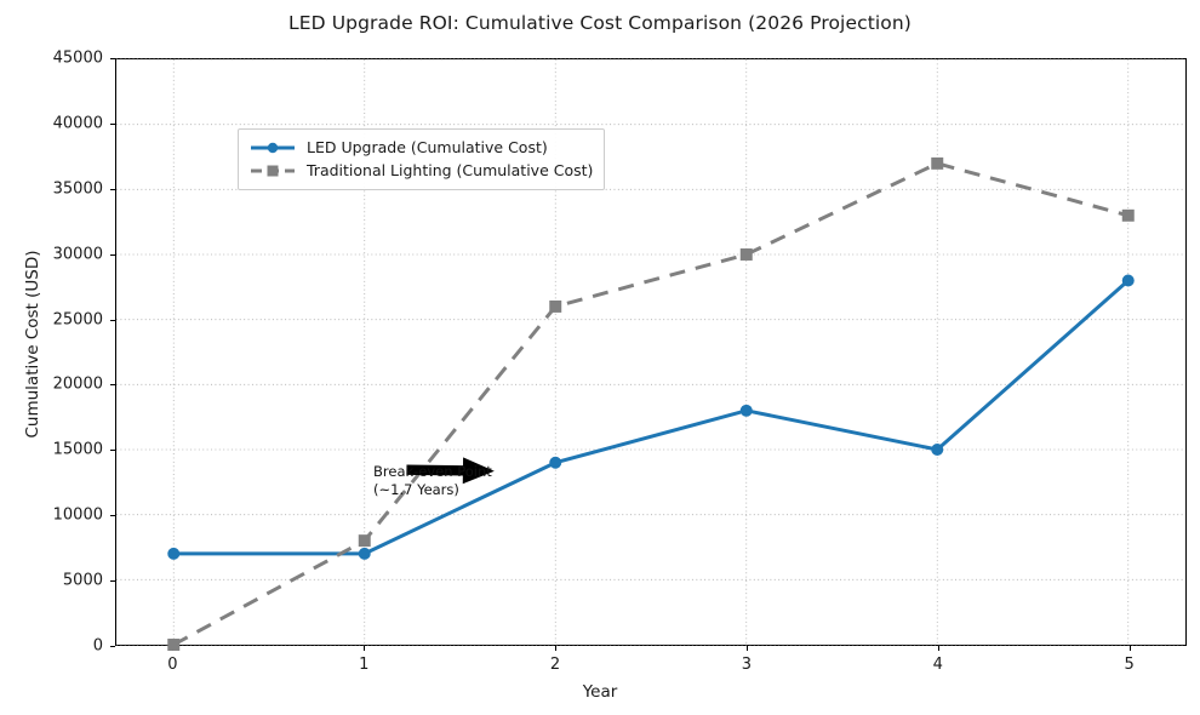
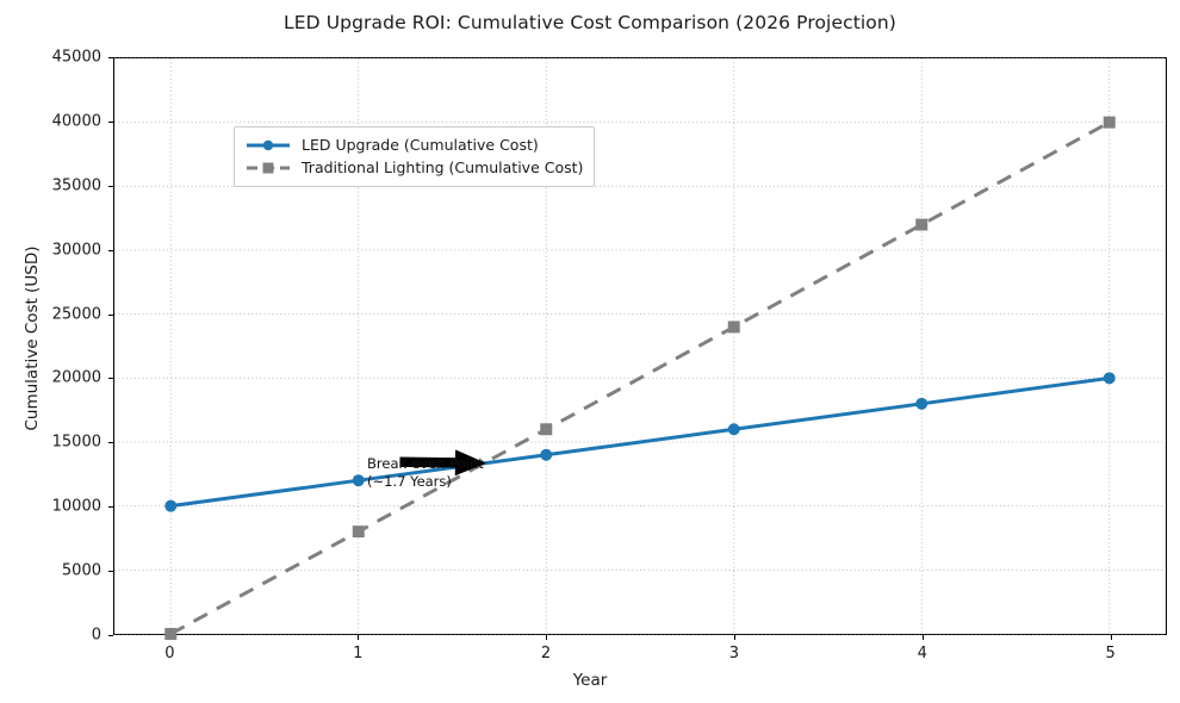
LED Upgrade (Cumulative Cost)/0: 7000 -> 10000
LED Upgrade (Cumulative Cost)/1: 7000 -> 12000
Traditional Lighting (Cumulative Cost)/2: 26000 -> 16000
LED Upgrade (Cumulative Cost)/3: 18000 -> 16000
Traditional Lighting (Cumulative Cost)/3: 30000 -> 24000
LED Upgrade (Cumulative Cost)/4: 15000 -> 18000
Traditional Lighting (Cumulative Cost)/4: 37000 -> 32000
LED Upgrade (Cumulative Cost)/5: 28000 -> 20000
Traditional Lighting (Cumulative Cost)/5: 33000 -> 40000
